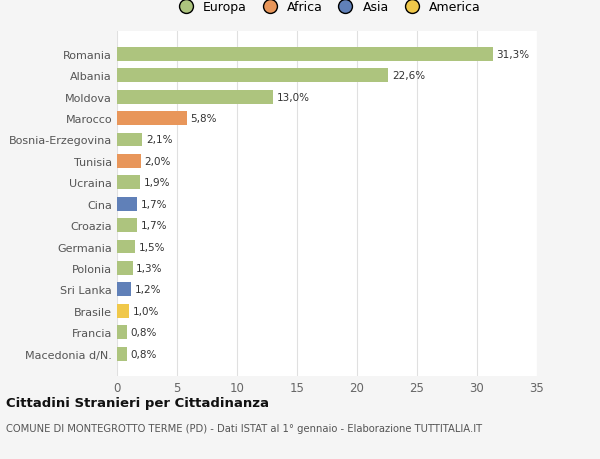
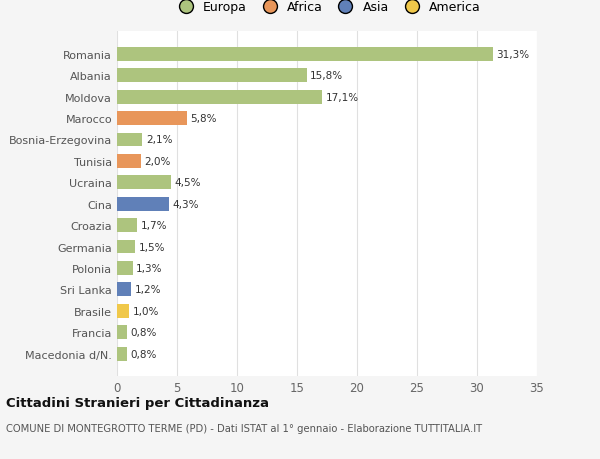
Albania: 22,6% -> 15,8%
Moldova: 13,0% -> 17,1%
Ucraina: 1,9% -> 4,5%
Cina: 1,7% -> 4,3%
